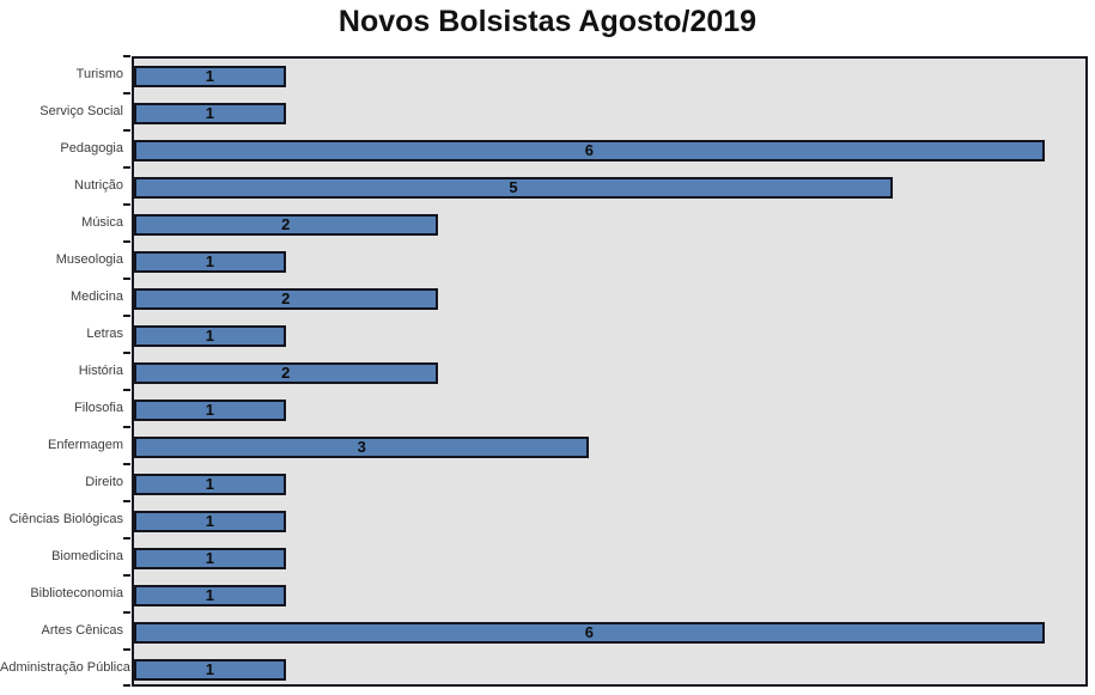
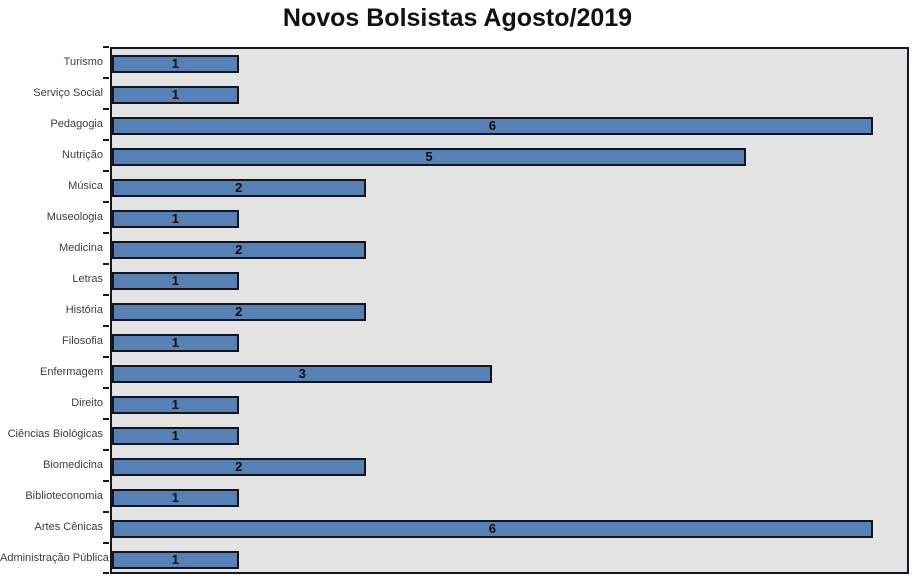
Biomedicina: 1 -> 2
